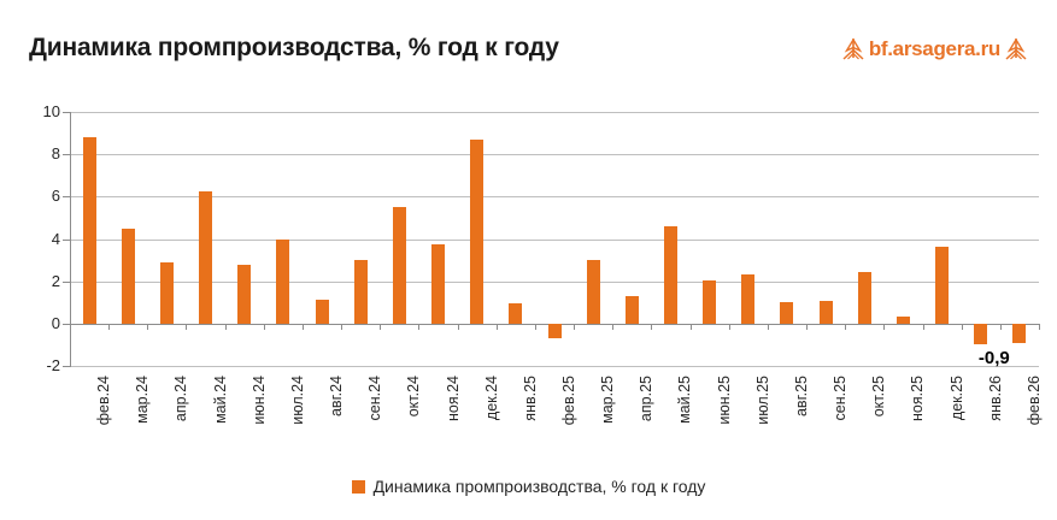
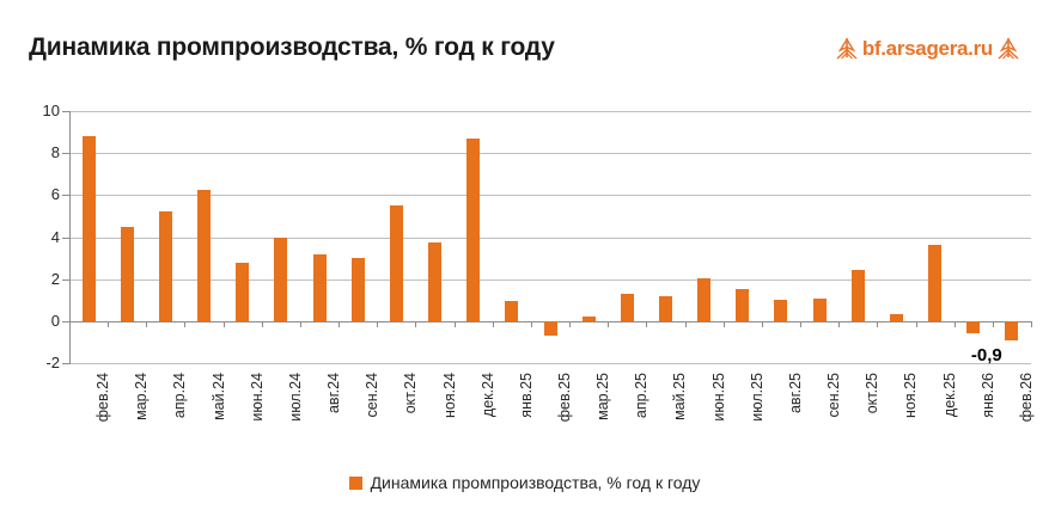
апр.24: 2.9 -> 5.2
авг.24: 1.1 -> 3.1
мар.25: 3.0 -> 0.2
май.25: 4.6 -> 1.2
июл.25: 2.3 -> 1.5
янв.26: -1.0 -> -0.6
